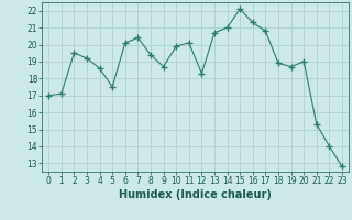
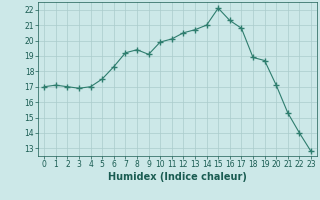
2: 19.5 -> 17.0
3: 19.2 -> 16.9
4: 18.6 -> 17.0
6: 20.1 -> 18.3
7: 20.4 -> 19.2
9: 18.7 -> 19.1
12: 18.3 -> 20.5
20: 19.0 -> 17.1
